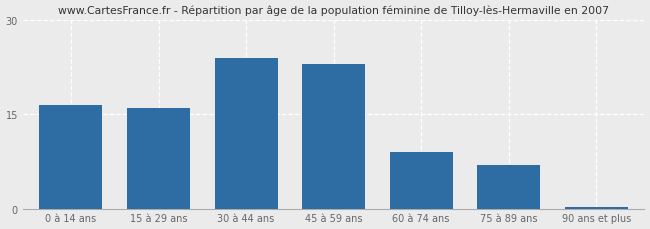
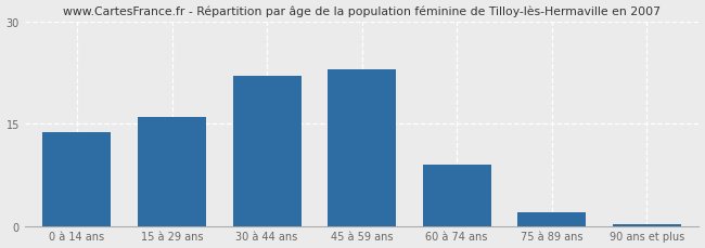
0 à 14 ans: 16.5 -> 13.8
30 à 44 ans: 24.0 -> 22.0
75 à 89 ans: 7.0 -> 2.0
